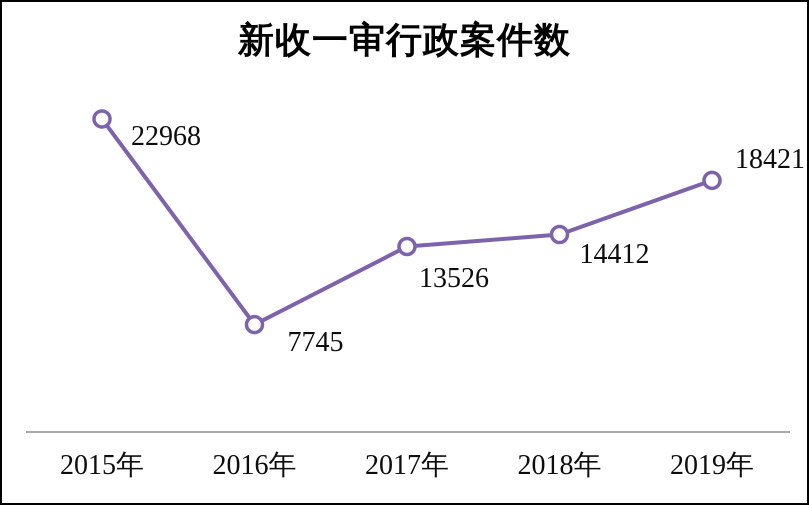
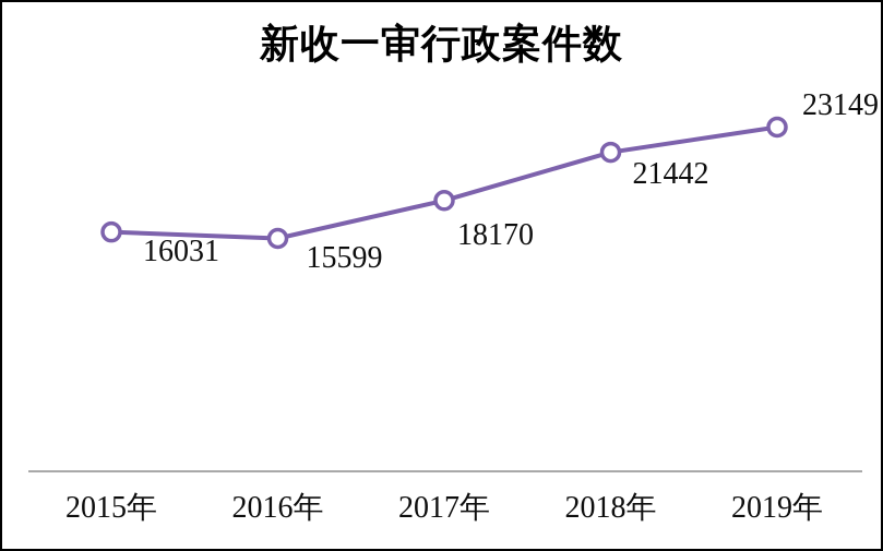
2015年: 22968 -> 16031
2016年: 7745 -> 15599
2017年: 13526 -> 18170
2018年: 14412 -> 21442
2019年: 18421 -> 23149
